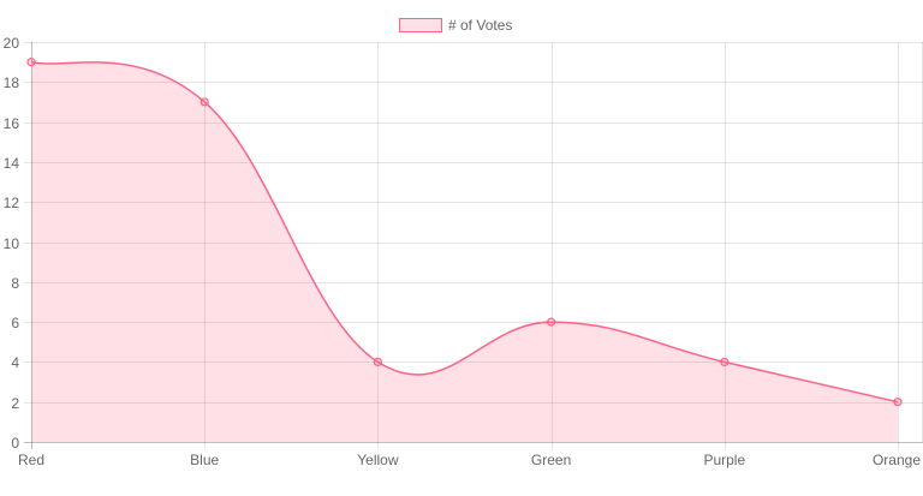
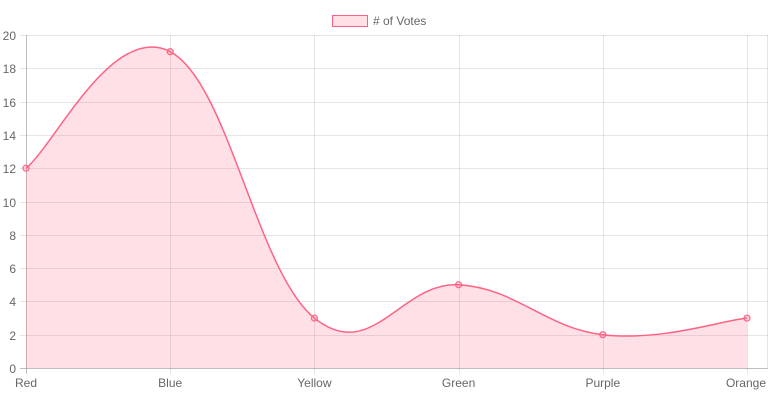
Red: 19 -> 12
Blue: 17 -> 19
Yellow: 4 -> 3
Green: 6 -> 5
Purple: 4 -> 2
Orange: 2 -> 3
